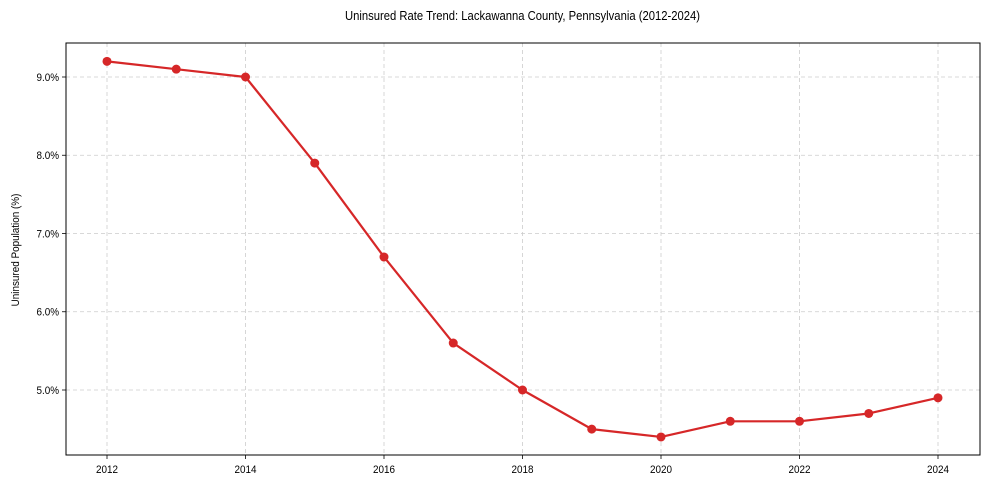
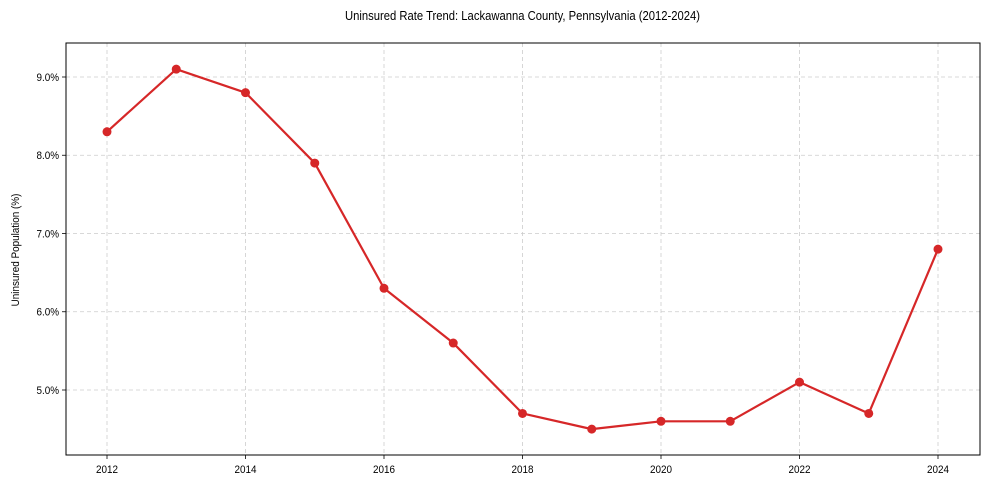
2012: 9.2% -> 8.3%
2014: 9.0% -> 8.8%
2016: 6.7% -> 6.3%
2018: 5.0% -> 4.7%
2020: 4.4% -> 4.6%
2022: 4.6% -> 5.1%
2024: 4.9% -> 6.8%
